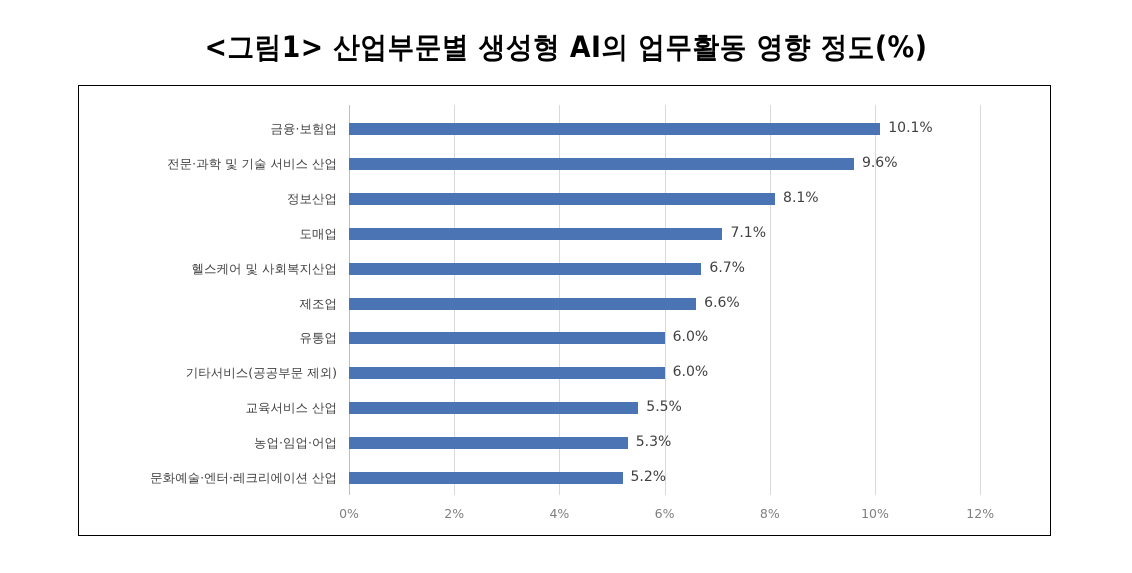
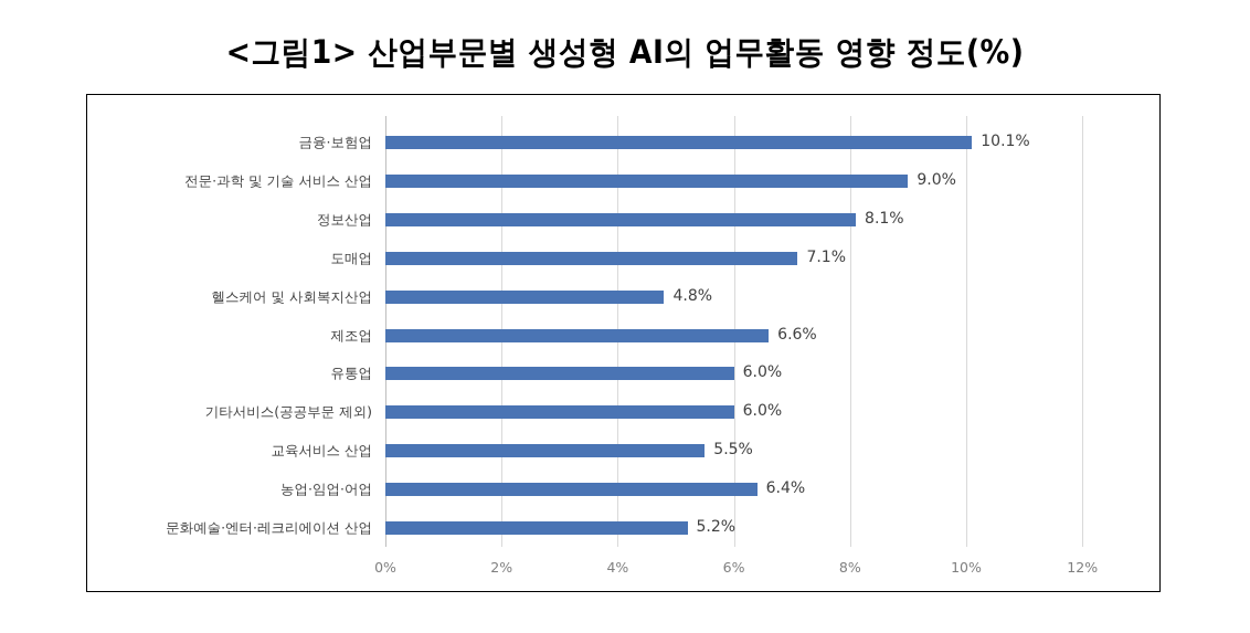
전문·과학 및 기술 서비스 산업: 9.6% -> 9.0%
헬스케어 및 사회복지산업: 6.7% -> 4.8%
농업·임업·어업: 5.3% -> 6.4%
